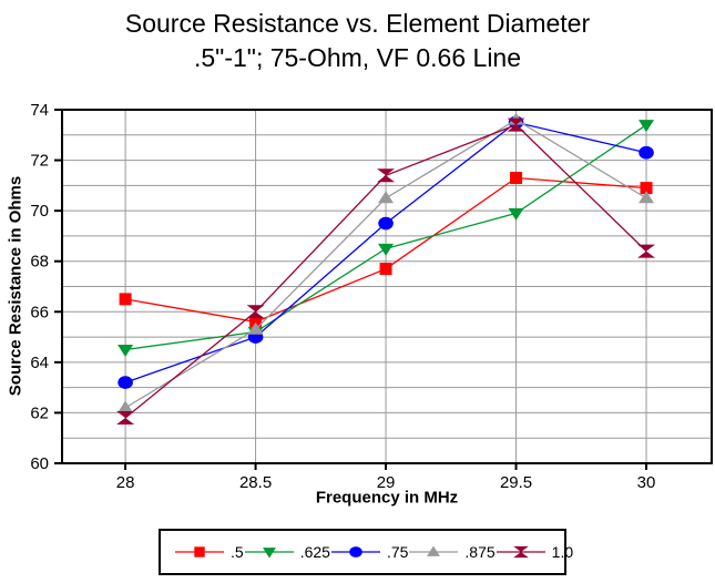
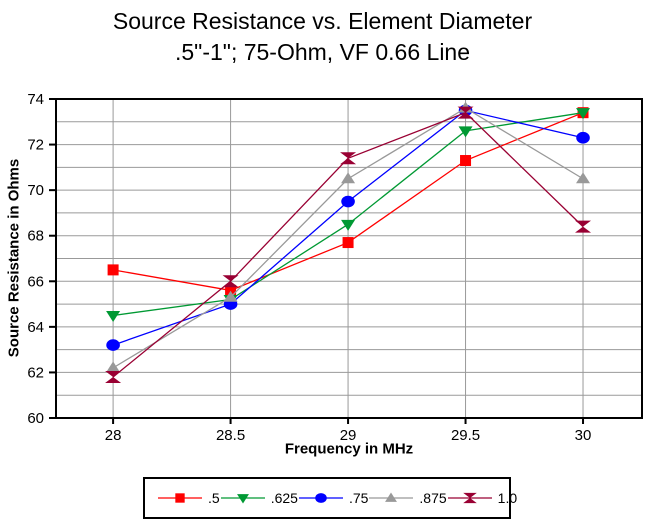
.625/29.5: 69.9 -> 72.6
.5/30: 70.9 -> 73.4
